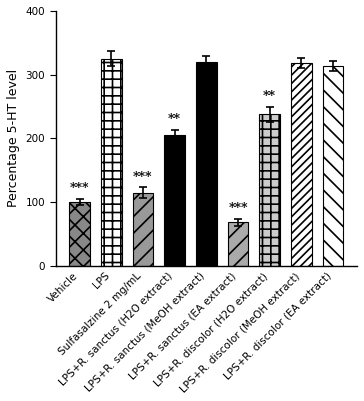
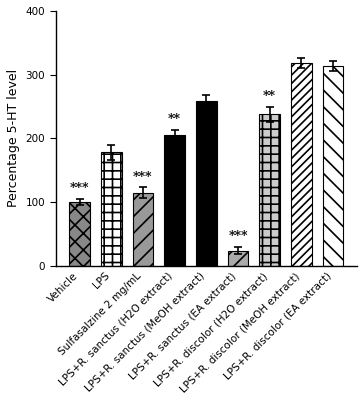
LPS: 325 -> 178
LPS+R. sanctus (MeOH extract): 320 -> 258
LPS+R. sanctus (EA extract): 68 -> 24
